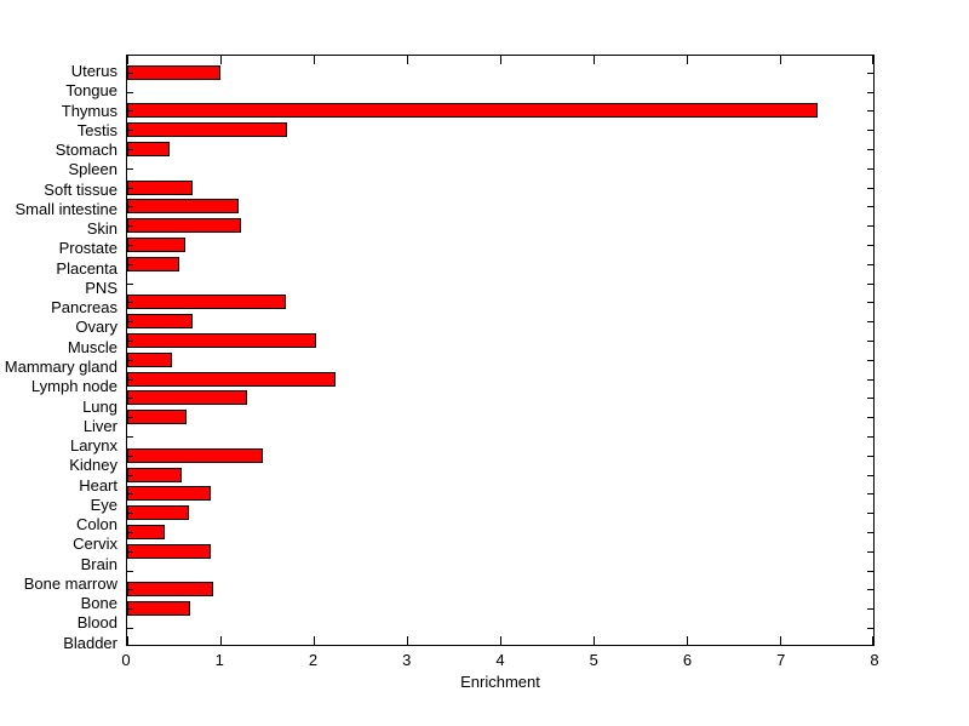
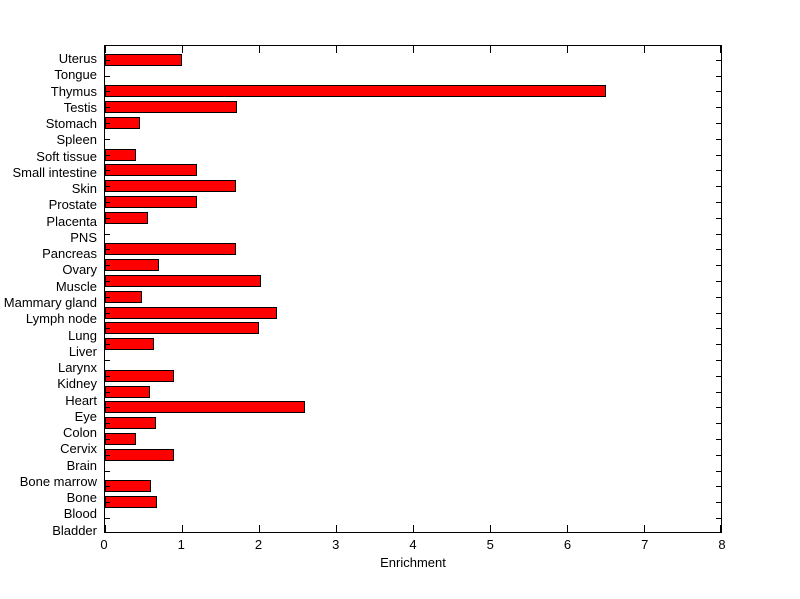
Thymus: 7.4 -> 6.5
Soft tissue: 0.7 -> 0.4
Skin: 1.2 -> 1.7
Prostate: 0.6 -> 1.2
Lung: 1.3 -> 2.0
Kidney: 1.4 -> 0.9
Eye: 0.9 -> 2.6
Bone: 0.9 -> 0.6
